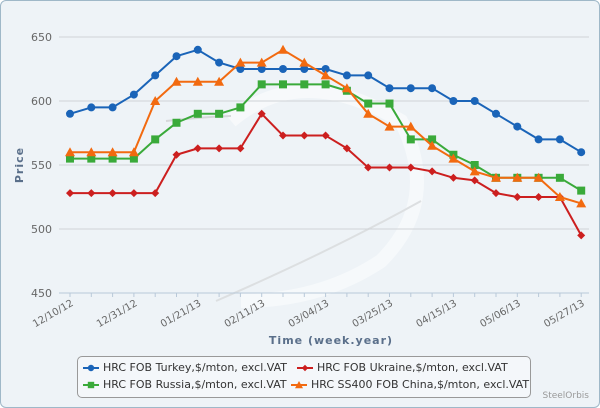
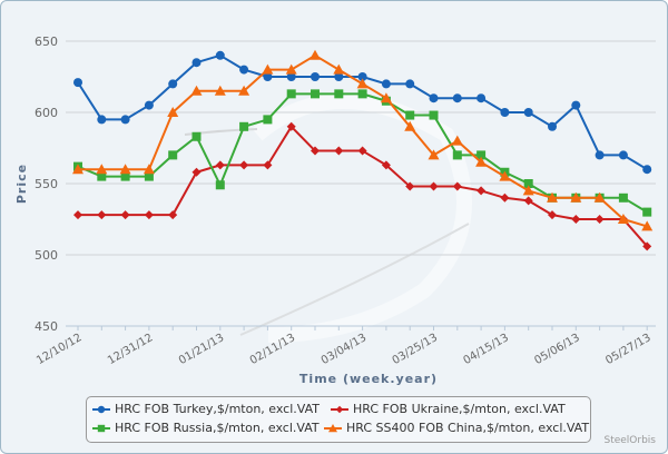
HRC FOB Turkey,$/mton, excl.VAT/12/10/12: 590 -> 621
HRC FOB Russia,$/mton, excl.VAT/12/10/12: 555 -> 562
HRC FOB Russia,$/mton, excl.VAT/01/21/13: 590 -> 549
HRC SS400 FOB China,$/mton, excl.VAT/03/25/13: 580 -> 570
HRC FOB Turkey,$/mton, excl.VAT/05/06/13: 580 -> 605
HRC FOB Ukraine,$/mton, excl.VAT/05/27/13: 495 -> 506
